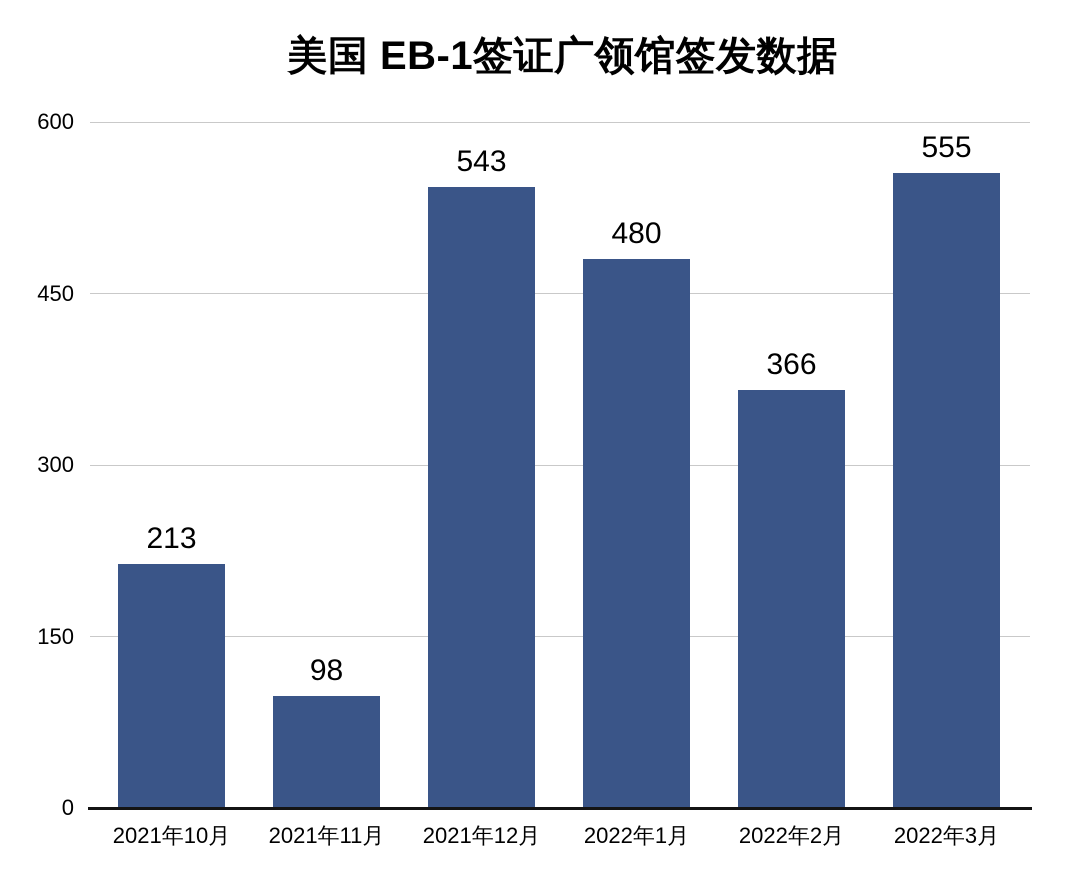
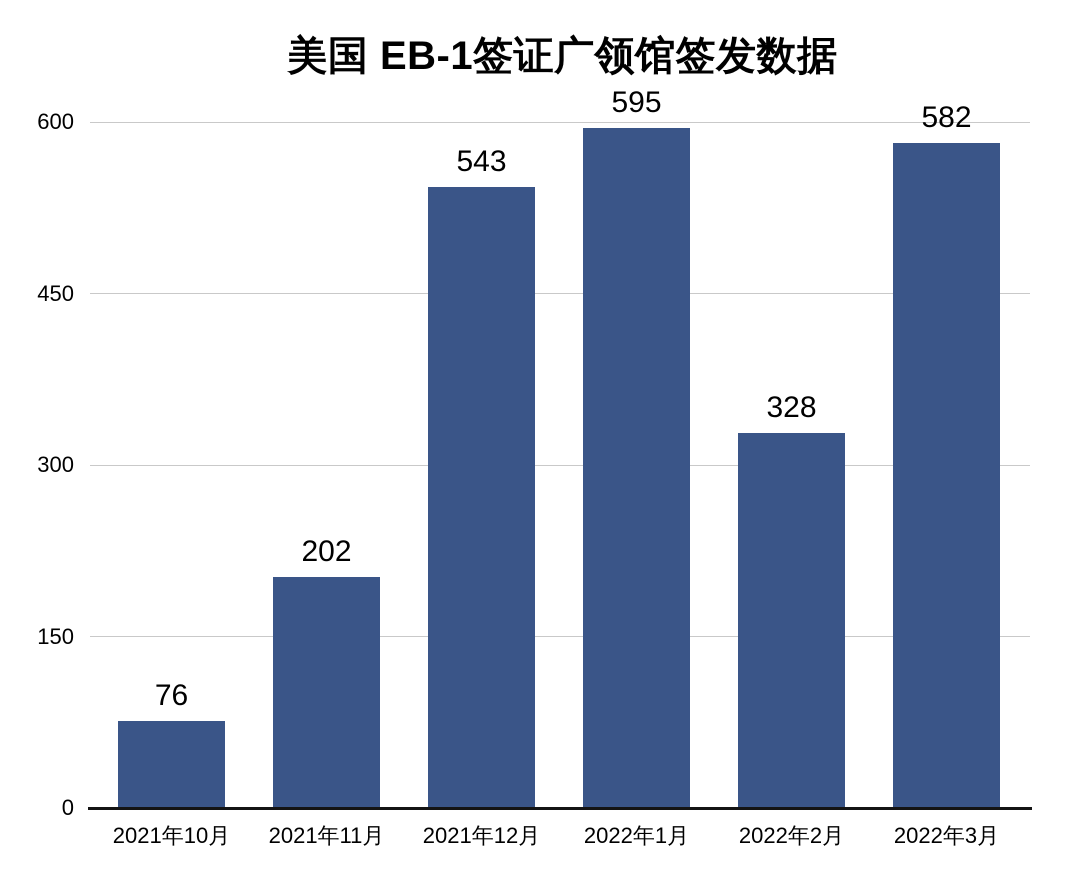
2021年10月: 213 -> 76
2021年11月: 98 -> 202
2022年1月: 480 -> 595
2022年2月: 366 -> 328
2022年3月: 555 -> 582
